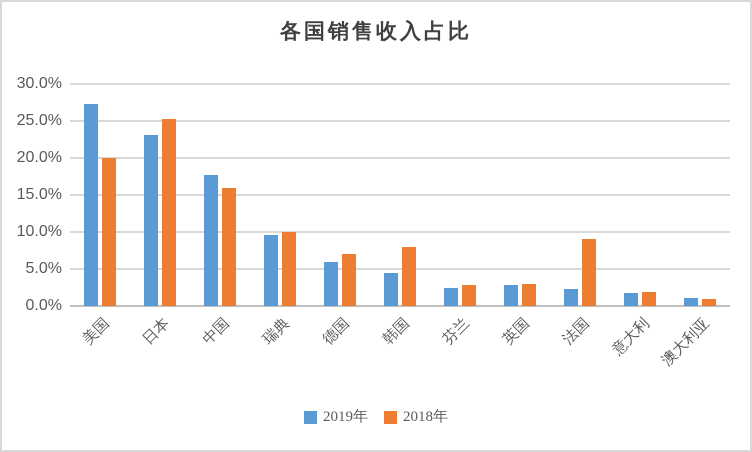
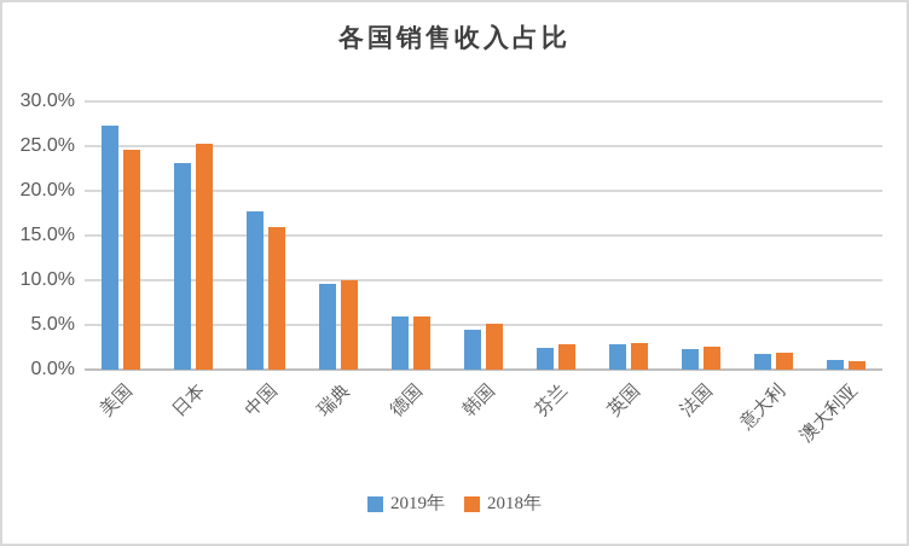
2018年/美国: 20% -> 25%
2018年/德国: 7% -> 6%
2018年/韩国: 8% -> 5%
2018年/法国: 9% -> 3%
